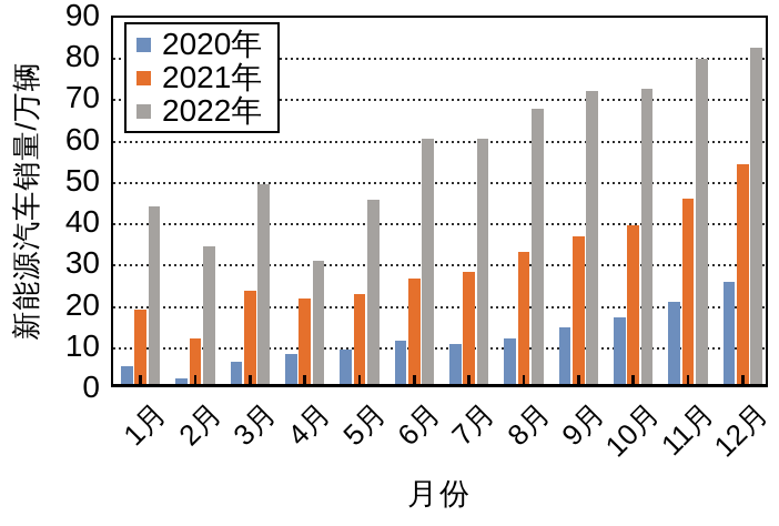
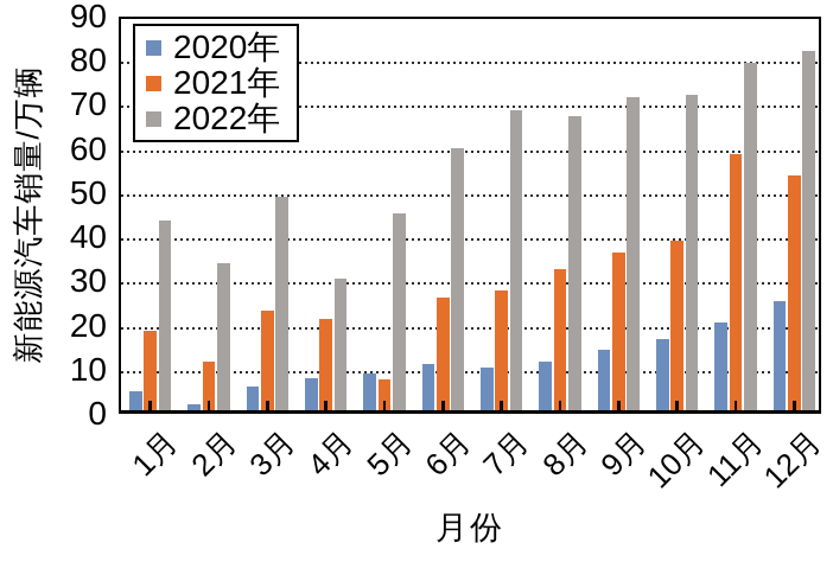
2021年/5月: 22 -> 7
2022年/7月: 59 -> 68
2021年/11月: 45 -> 58
